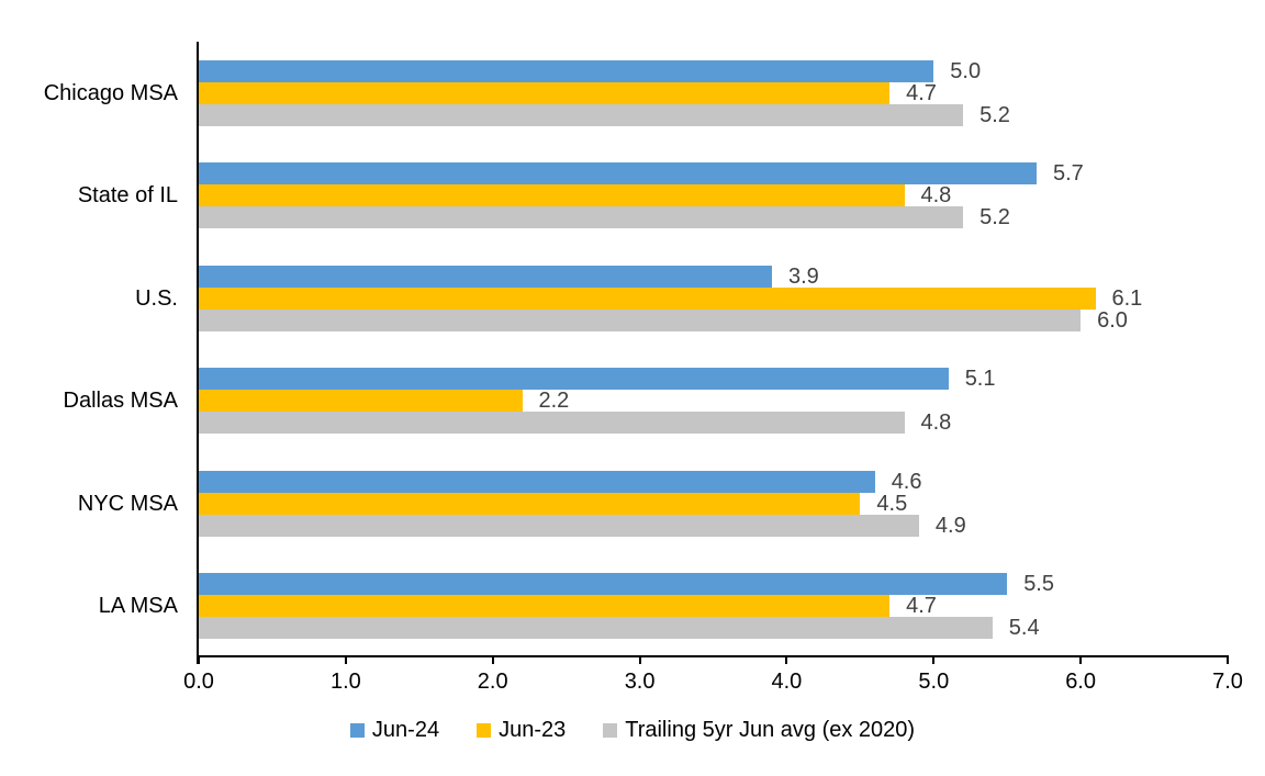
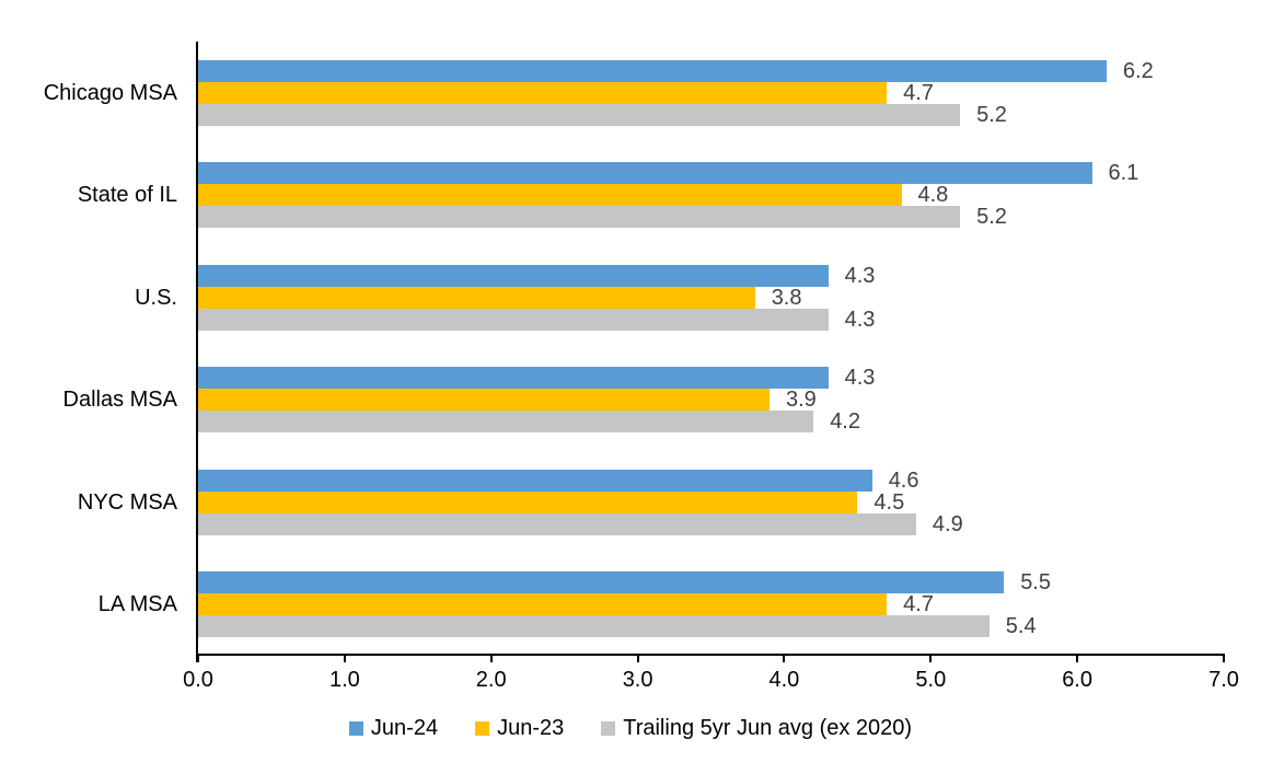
Jun-24/Chicago MSA: 5.0 -> 6.2
Jun-24/State of IL: 5.7 -> 6.1
Jun-24/U.S.: 3.9 -> 4.3
Jun-23/U.S.: 6.1 -> 3.8
Trailing 5yr Jun avg (ex 2020)/U.S.: 6.0 -> 4.3
Jun-24/Dallas MSA: 5.1 -> 4.3
Jun-23/Dallas MSA: 2.2 -> 3.9
Trailing 5yr Jun avg (ex 2020)/Dallas MSA: 4.8 -> 4.2
